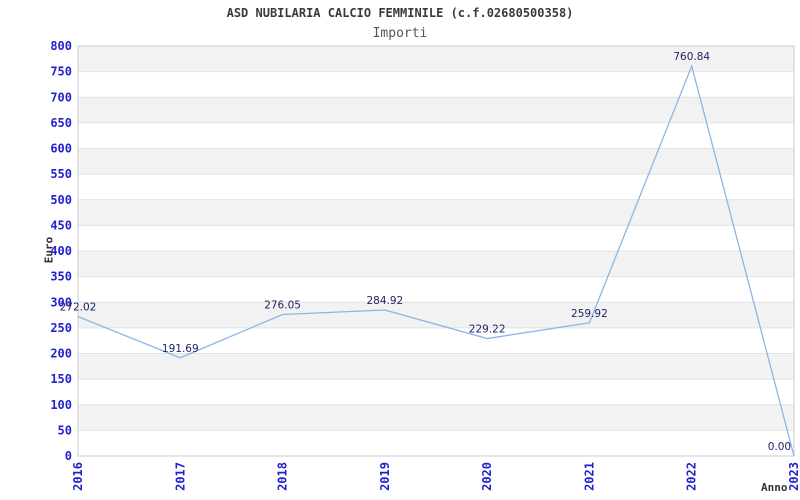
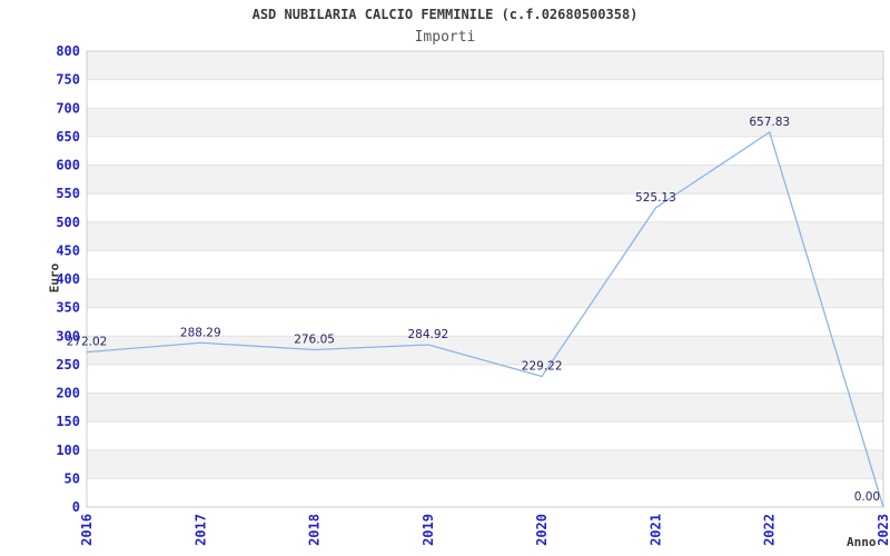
2017: 191.69 -> 288.29
2021: 259.92 -> 525.13
2022: 760.84 -> 657.83
